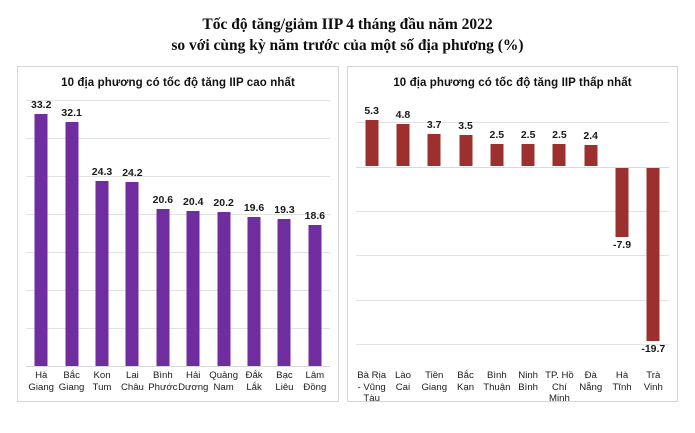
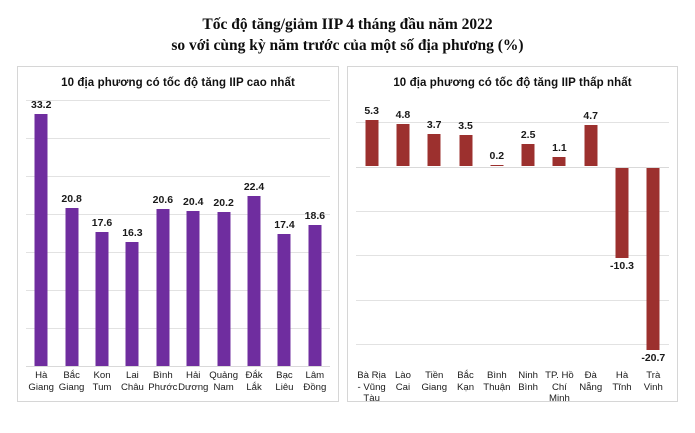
10 địa phương có tốc độ tăng IIP cao nhất/Bắc Giang: 32.1 -> 20.8
10 địa phương có tốc độ tăng IIP cao nhất/Kon Tum: 24.3 -> 17.6
10 địa phương có tốc độ tăng IIP cao nhất/Lai Châu: 24.2 -> 16.3
10 địa phương có tốc độ tăng IIP cao nhất/Đắk Lắk: 19.6 -> 22.4
10 địa phương có tốc độ tăng IIP cao nhất/Bạc Liêu: 19.3 -> 17.4
10 địa phương có tốc độ tăng IIP thấp nhất/Bình Thuận: 2.5 -> 0.2
10 địa phương có tốc độ tăng IIP thấp nhất/TP. Hồ Chí Minh: 2.5 -> 1.1
10 địa phương có tốc độ tăng IIP thấp nhất/Đà Nẵng: 2.4 -> 4.7
10 địa phương có tốc độ tăng IIP thấp nhất/Hà Tĩnh: -7.9 -> -10.3
10 địa phương có tốc độ tăng IIP thấp nhất/Trà Vinh: -19.7 -> -20.7
